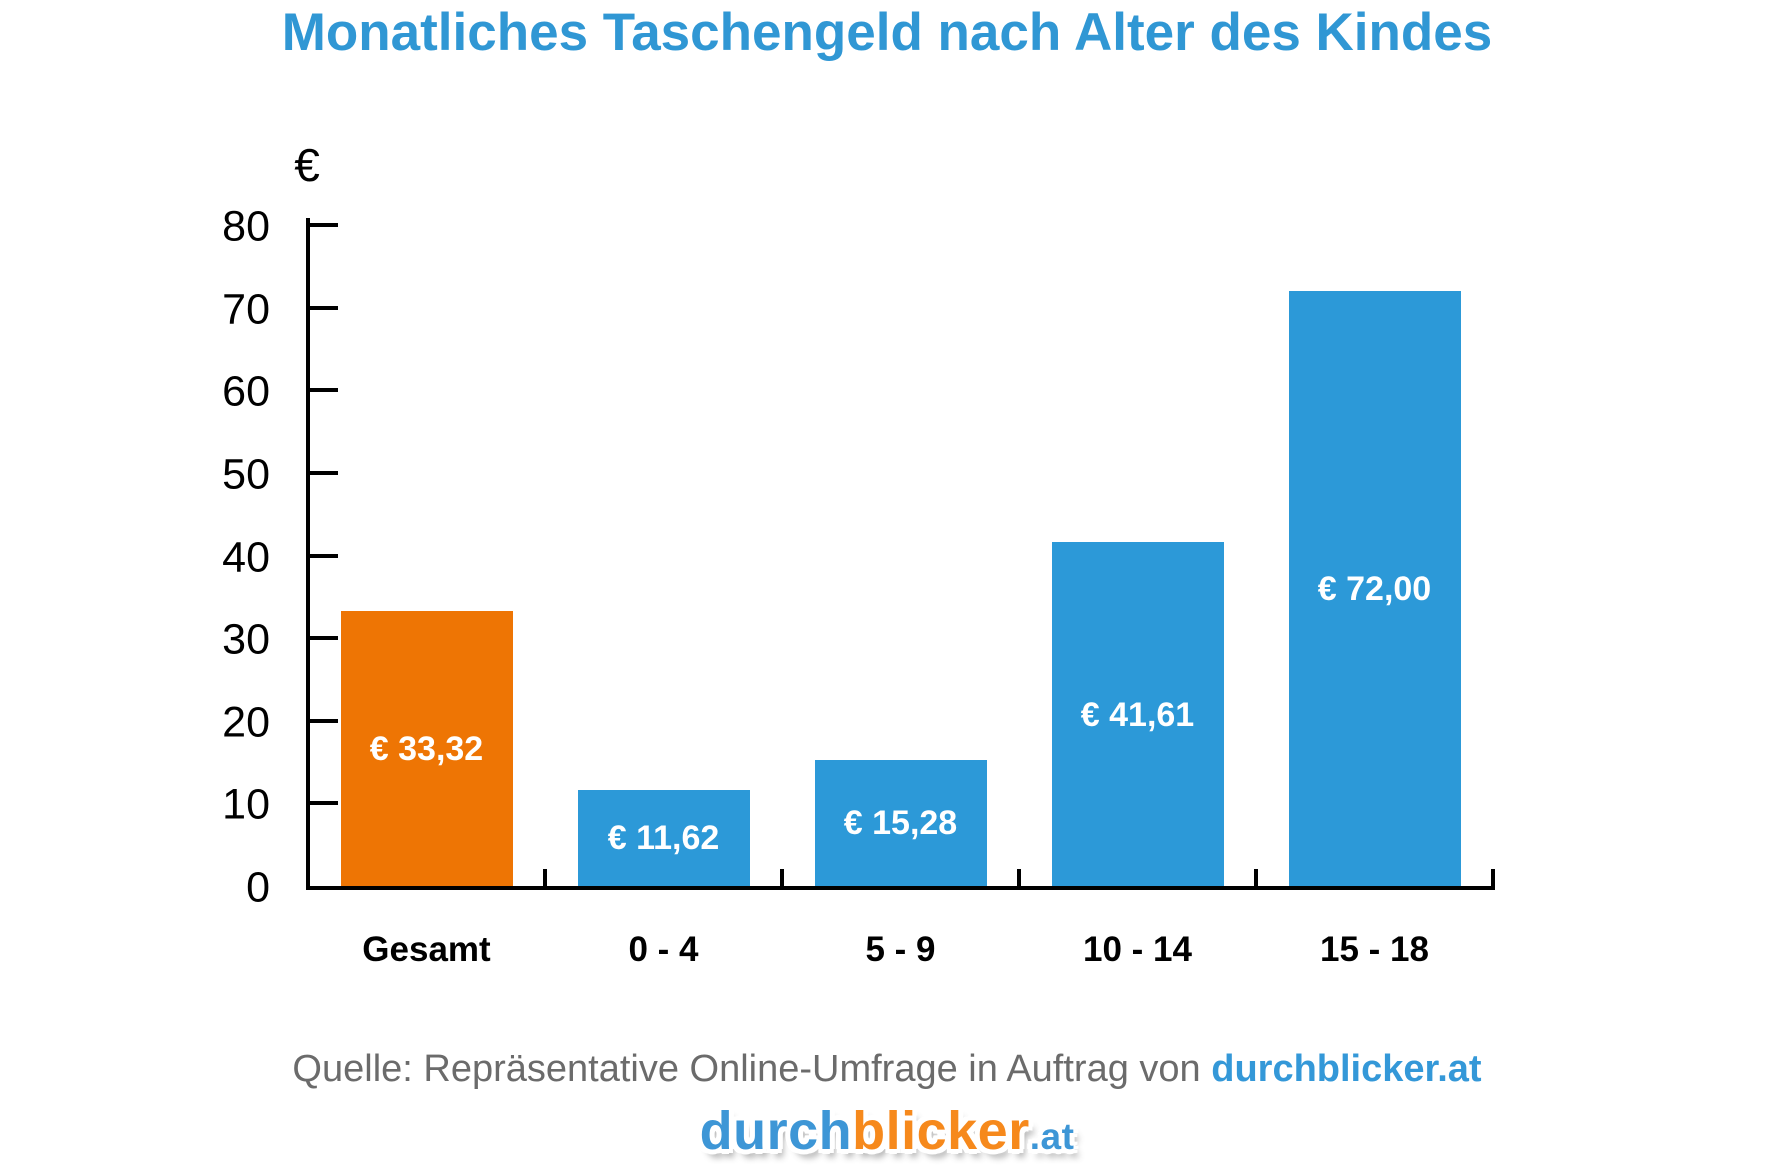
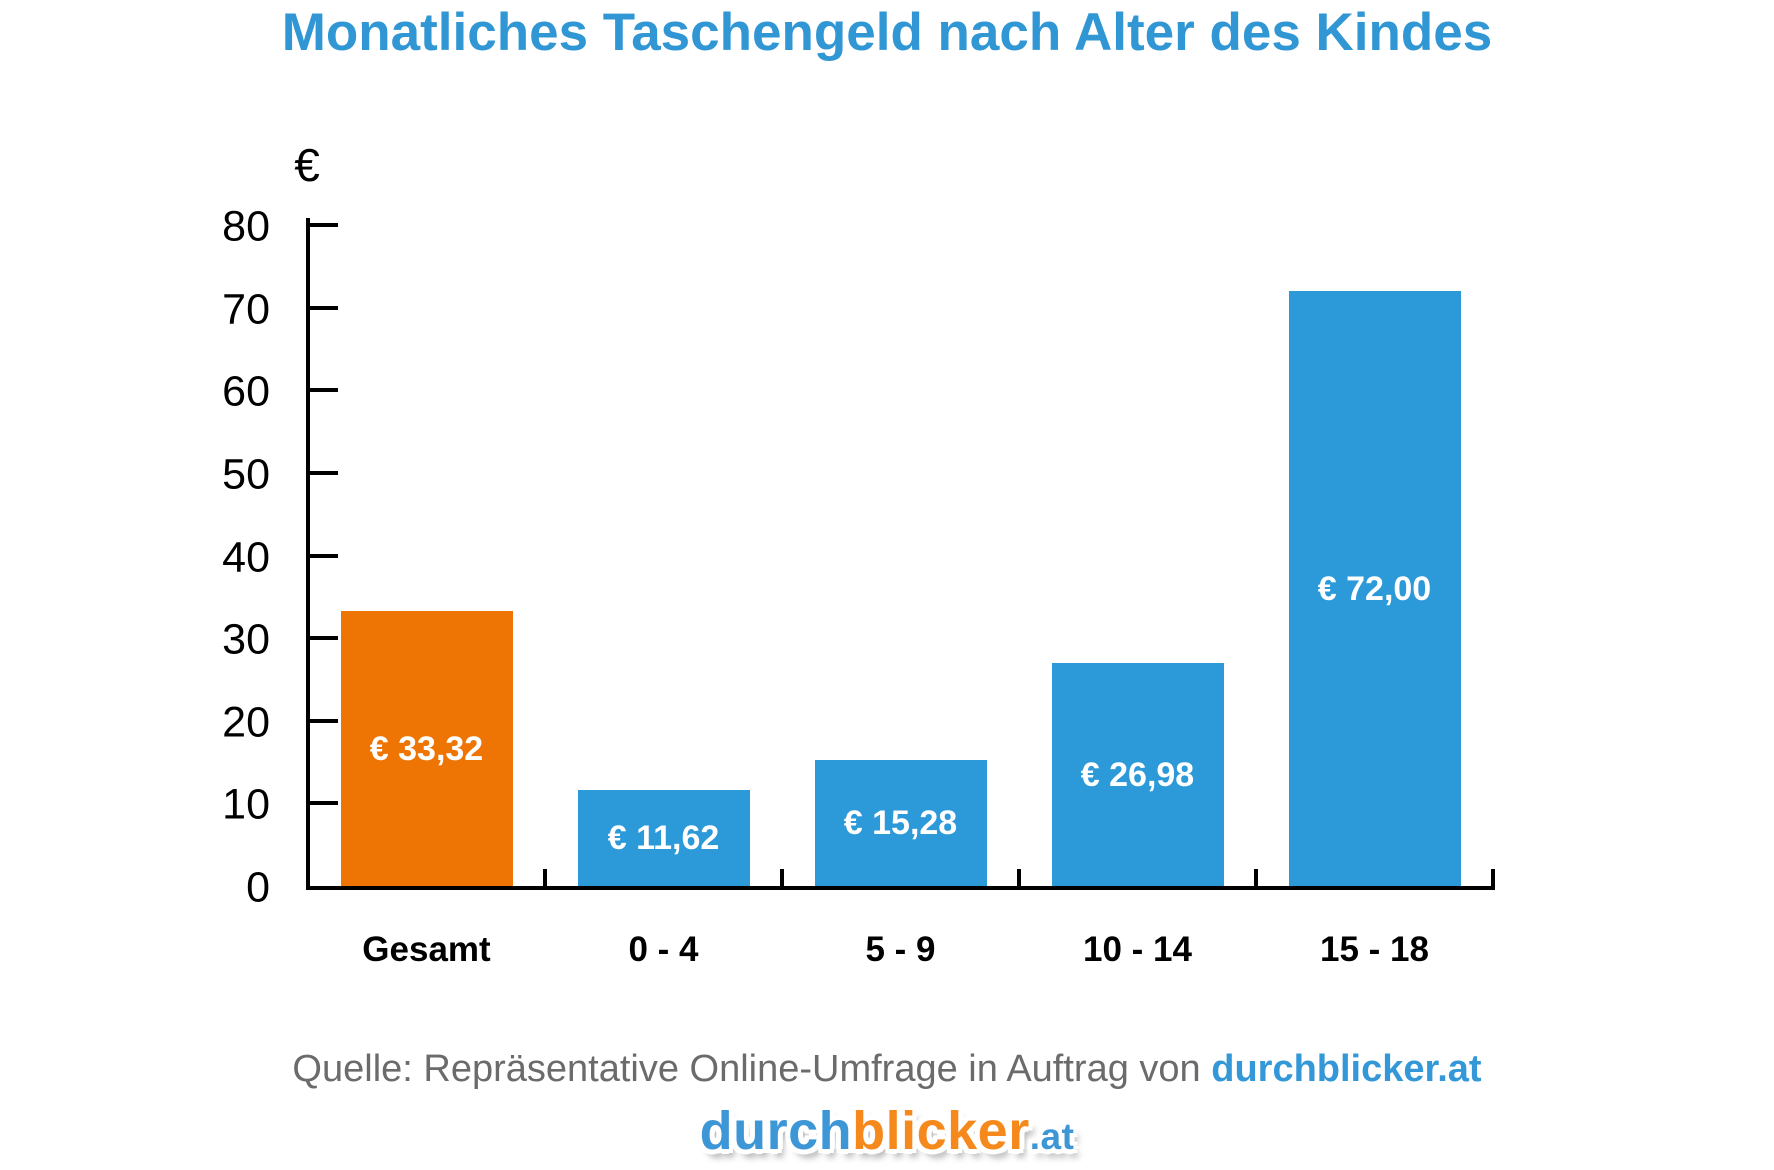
10 - 14: 41,61 -> 26,98
